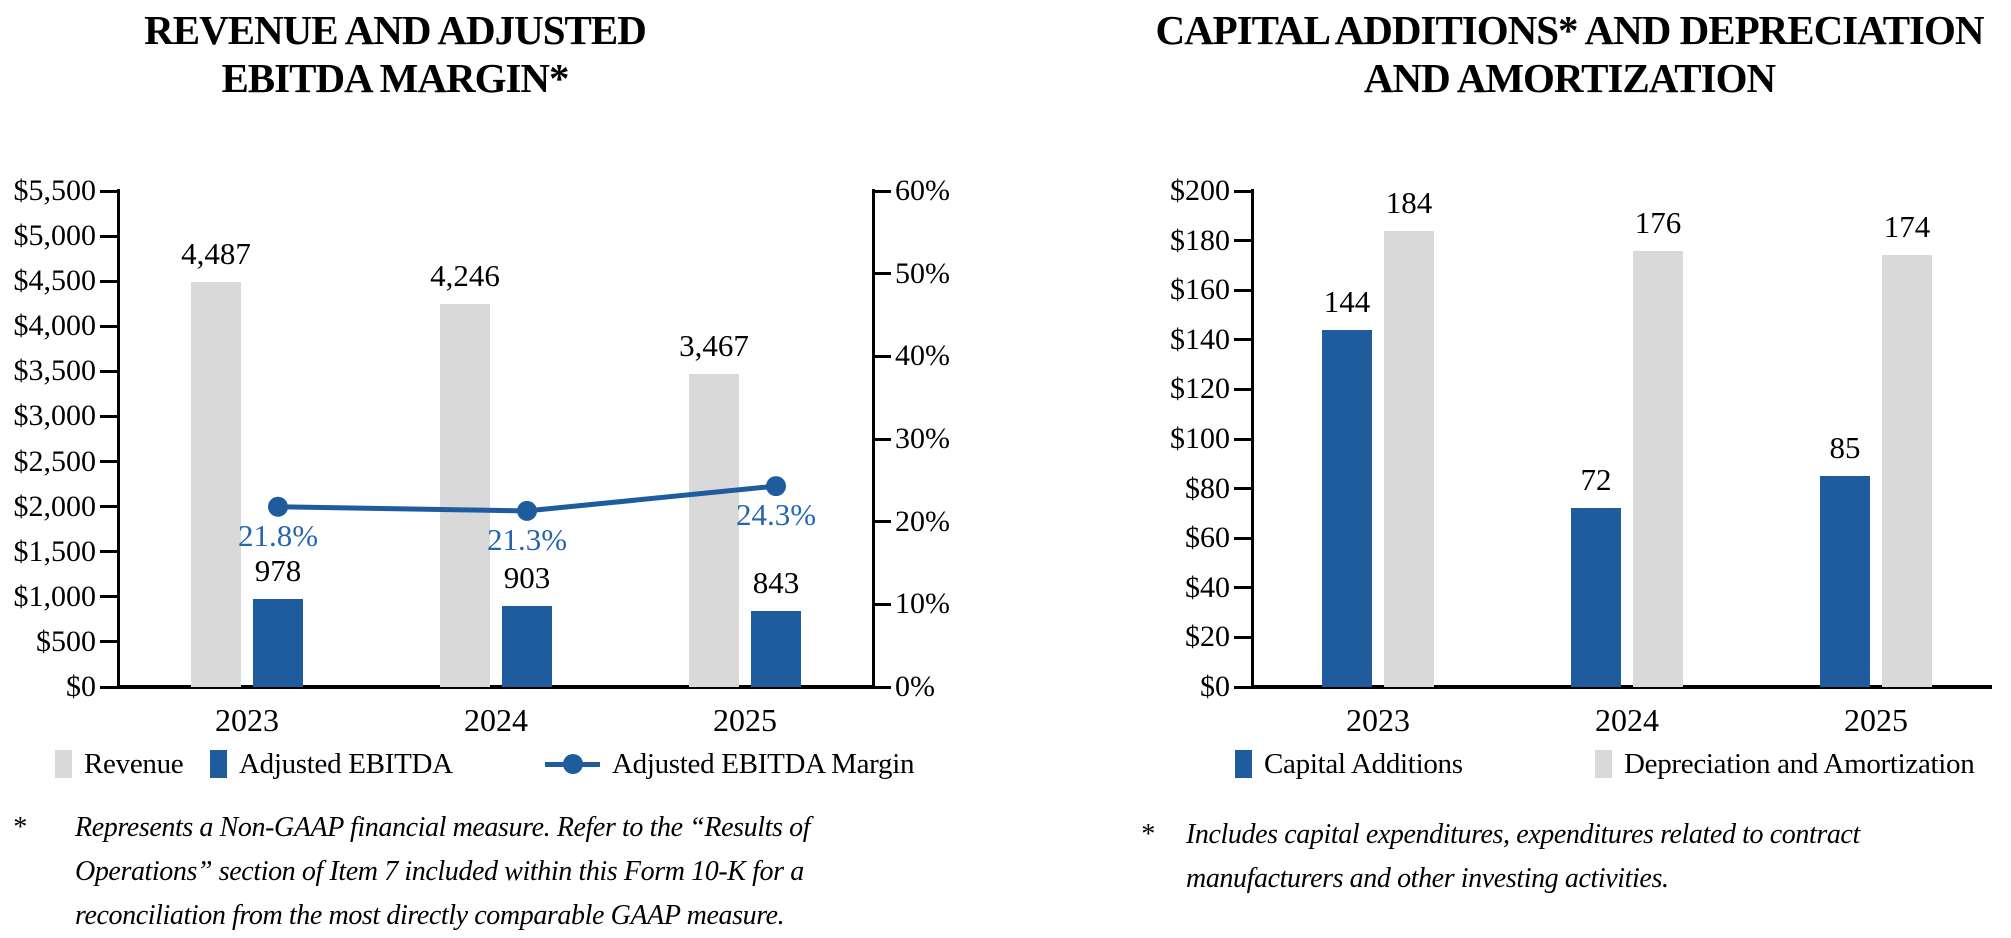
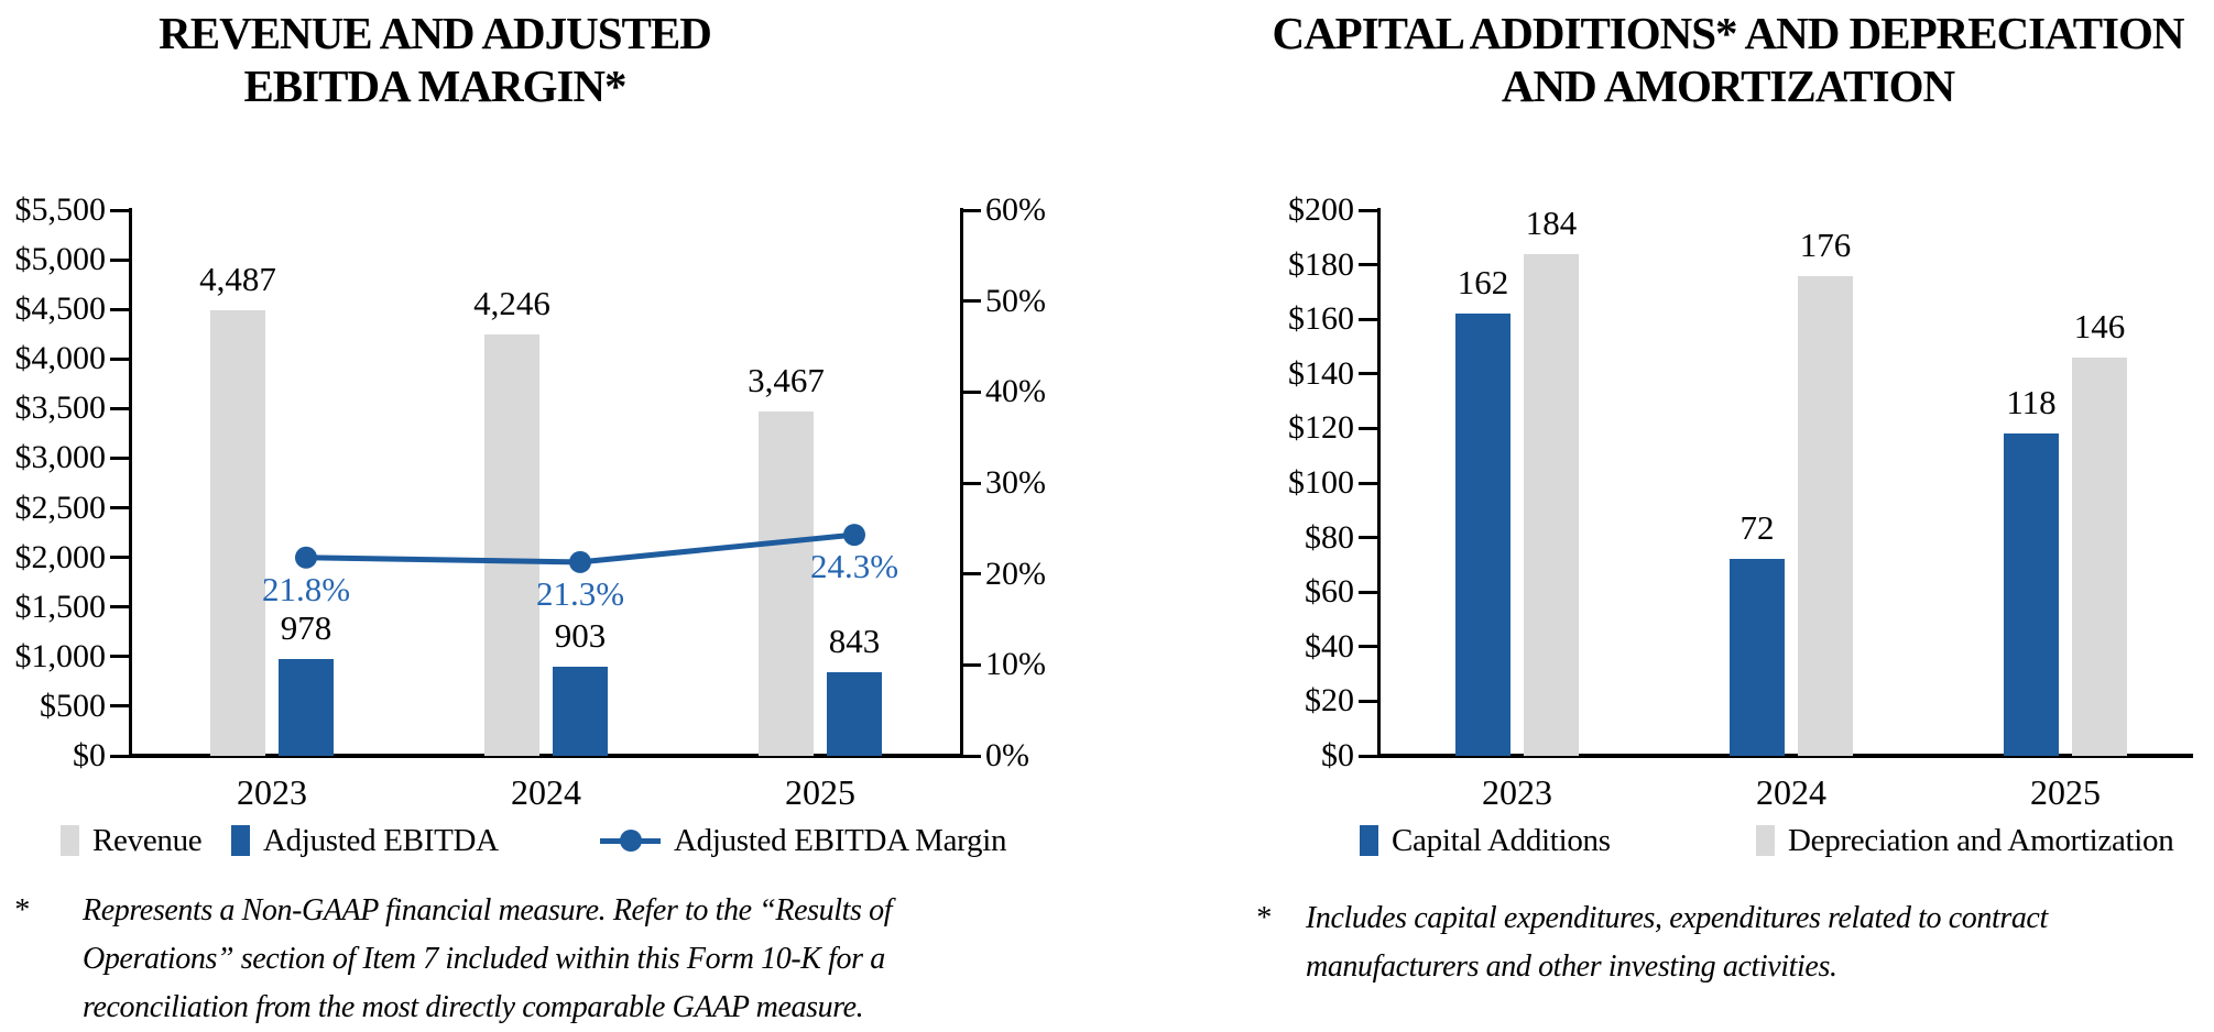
CAPITAL ADDITIONS* AND DEPRECIATION AND AMORTIZATION/Capital Additions/2023: 144 -> 162
CAPITAL ADDITIONS* AND DEPRECIATION AND AMORTIZATION/Capital Additions/2025: 85 -> 118
CAPITAL ADDITIONS* AND DEPRECIATION AND AMORTIZATION/Depreciation and Amortization/2025: 174 -> 146
